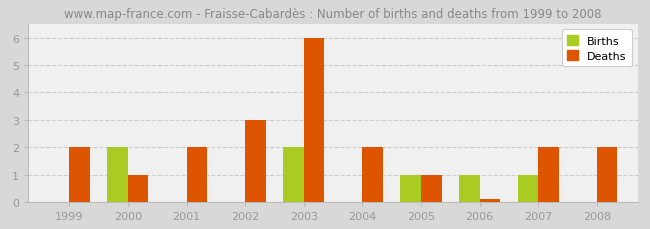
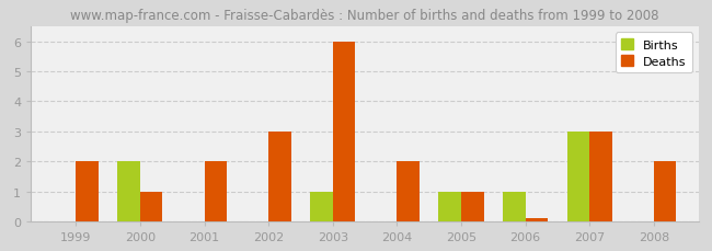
Births/2003: 2 -> 1
Births/2007: 1 -> 3
Deaths/2007: 2.0 -> 3.0
